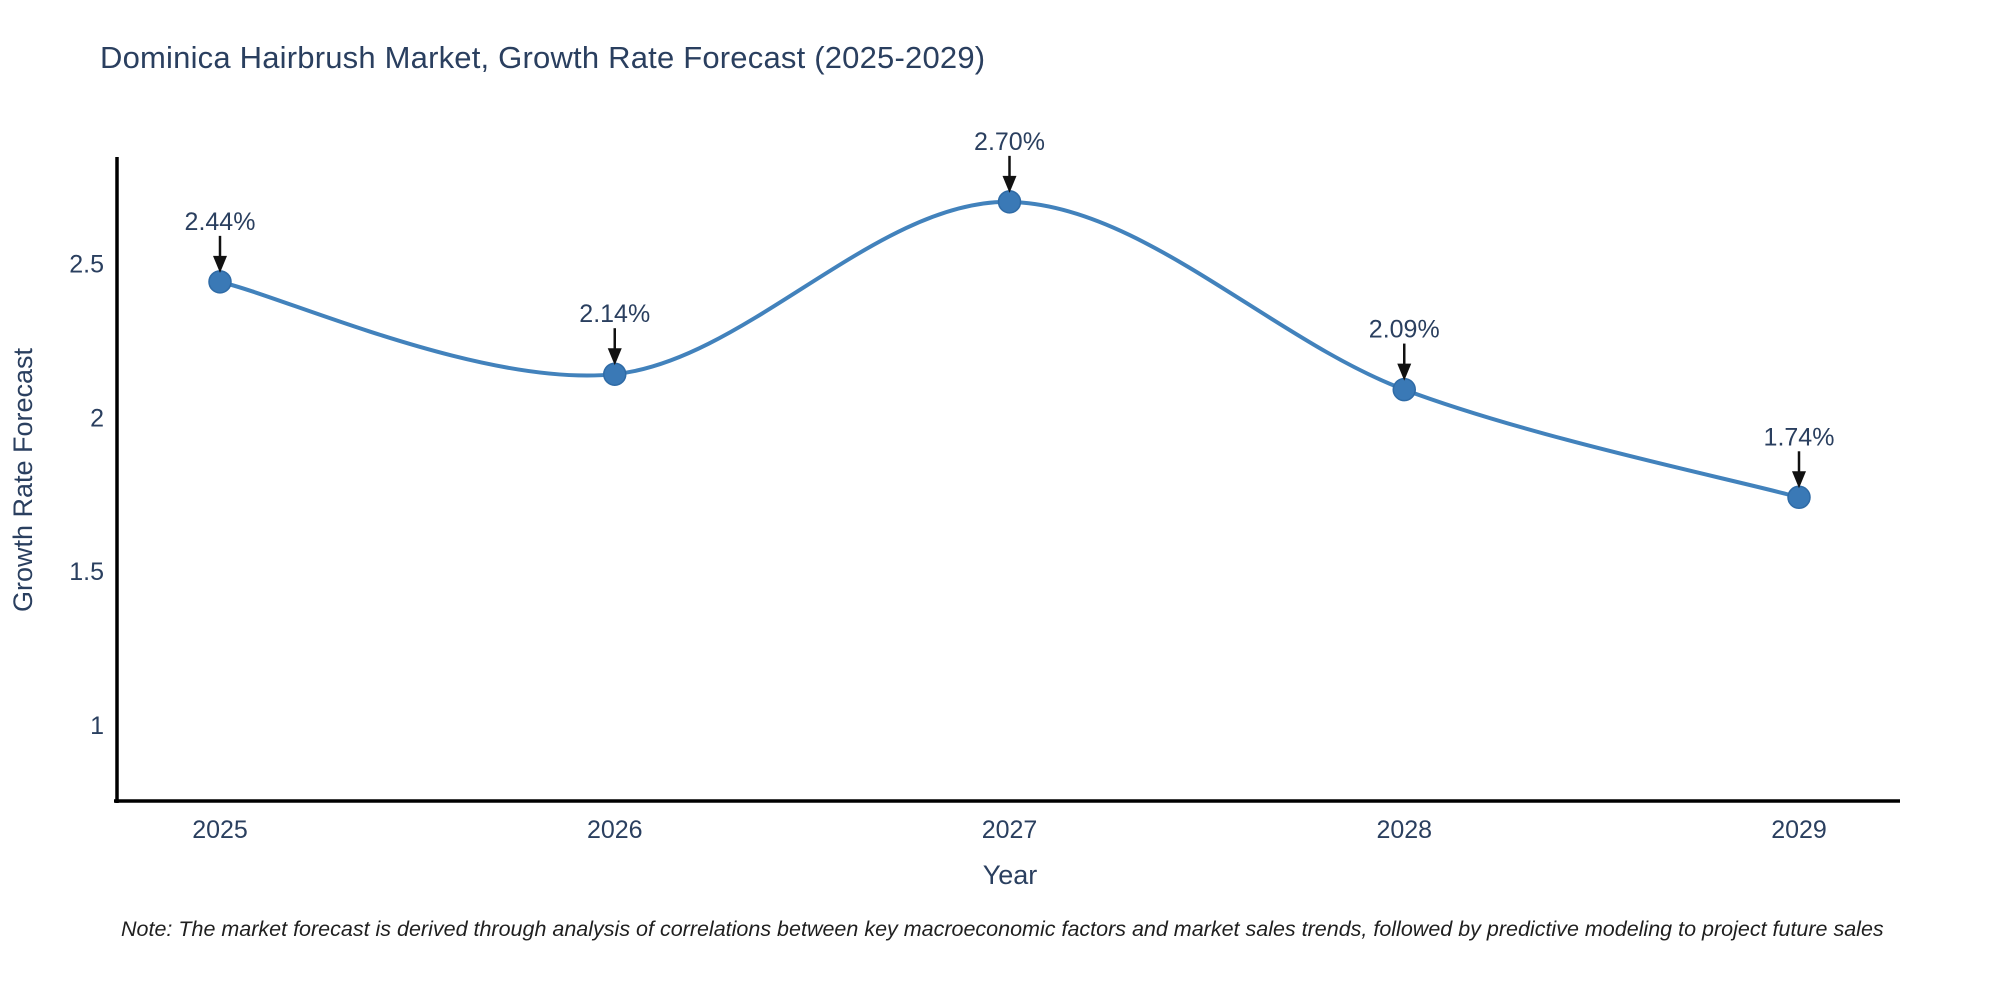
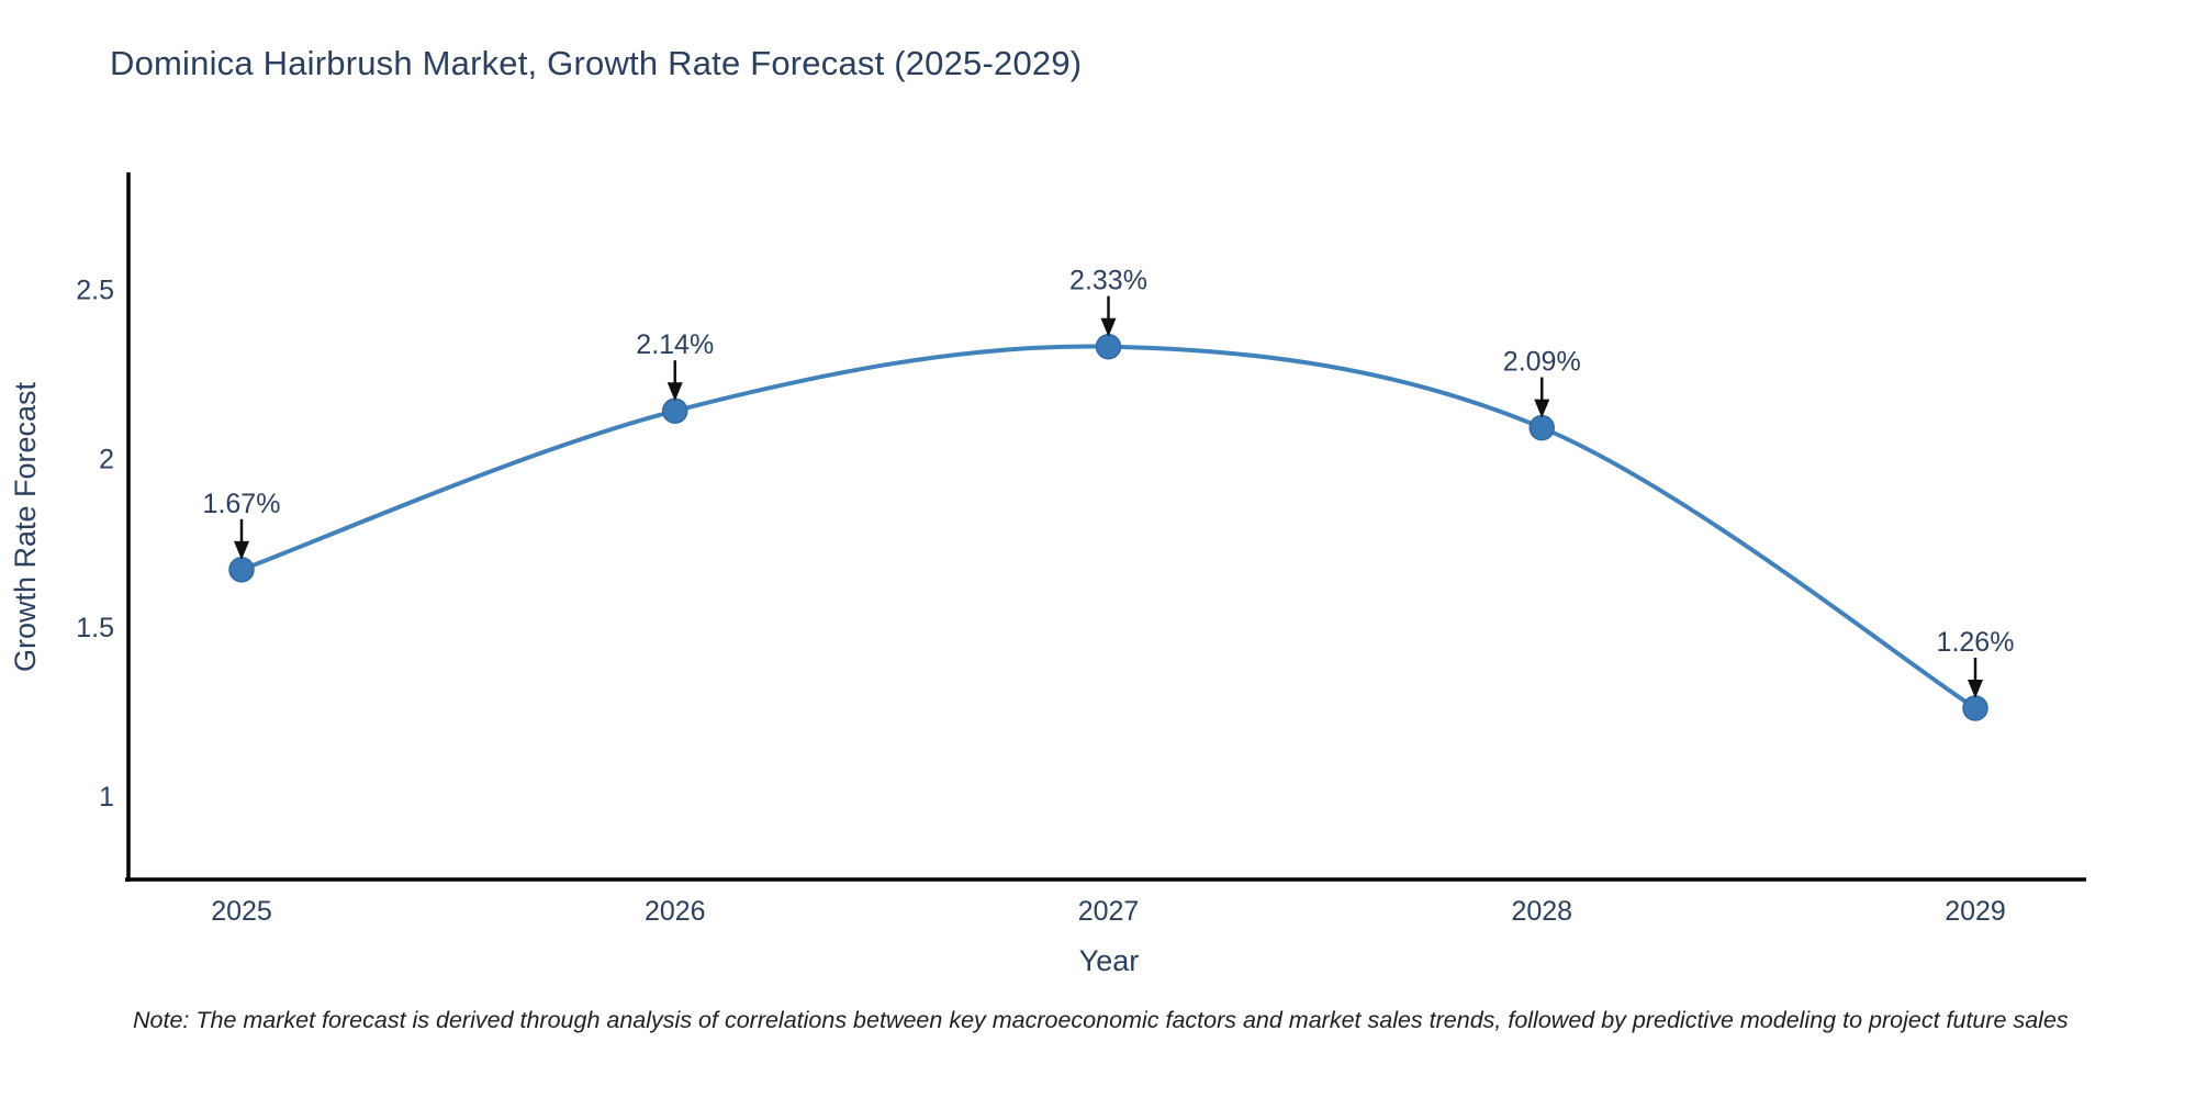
2025: 2.44% -> 1.67%
2027: 2.70% -> 2.33%
2029: 1.74% -> 1.26%
